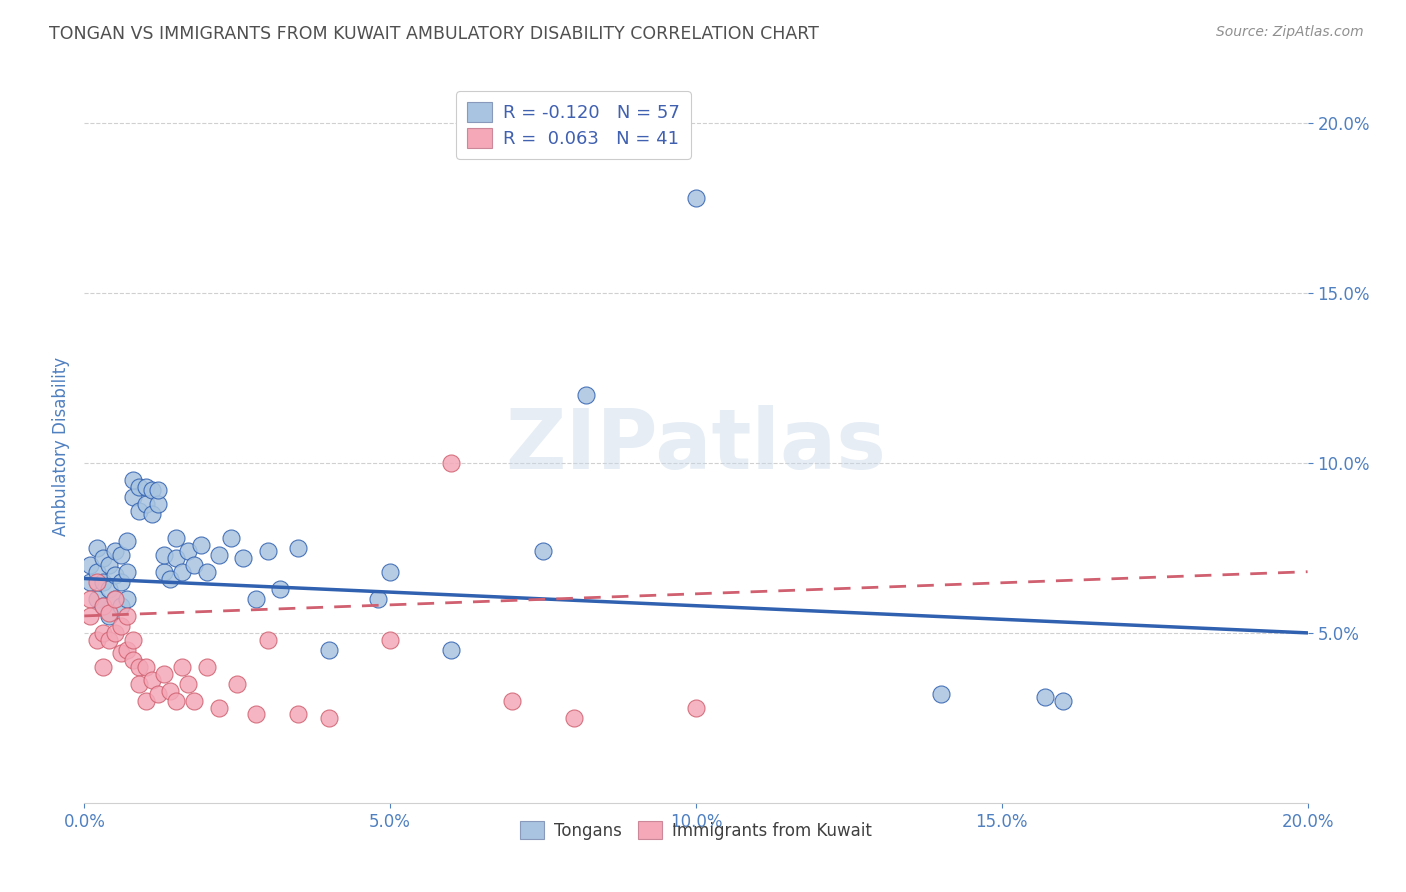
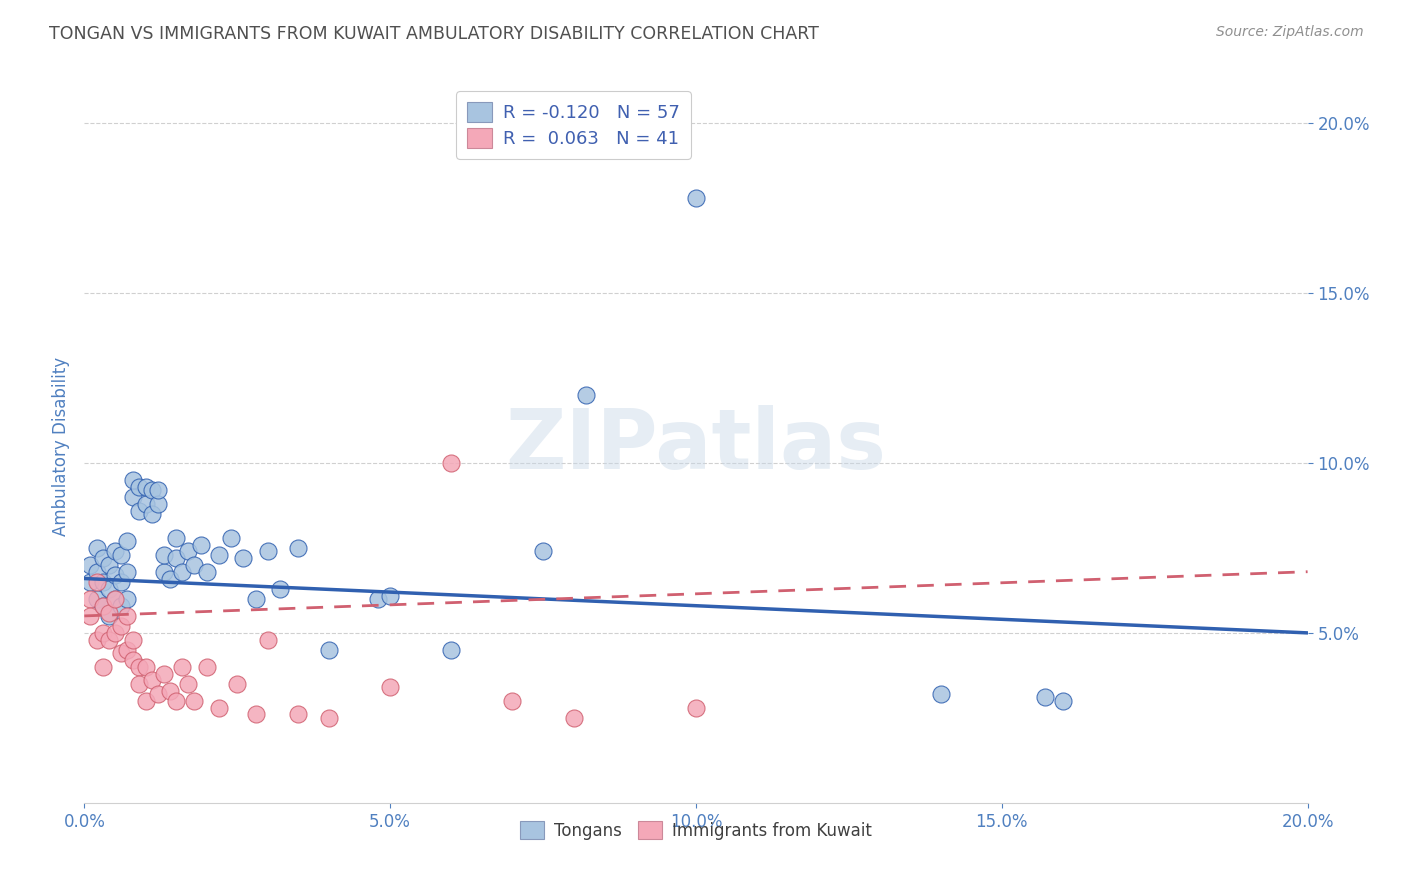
Tongans/5.0%: 6.8% -> 6.1%
Immigrants from Kuwait/5.0%: 4.8% -> 3.4%
